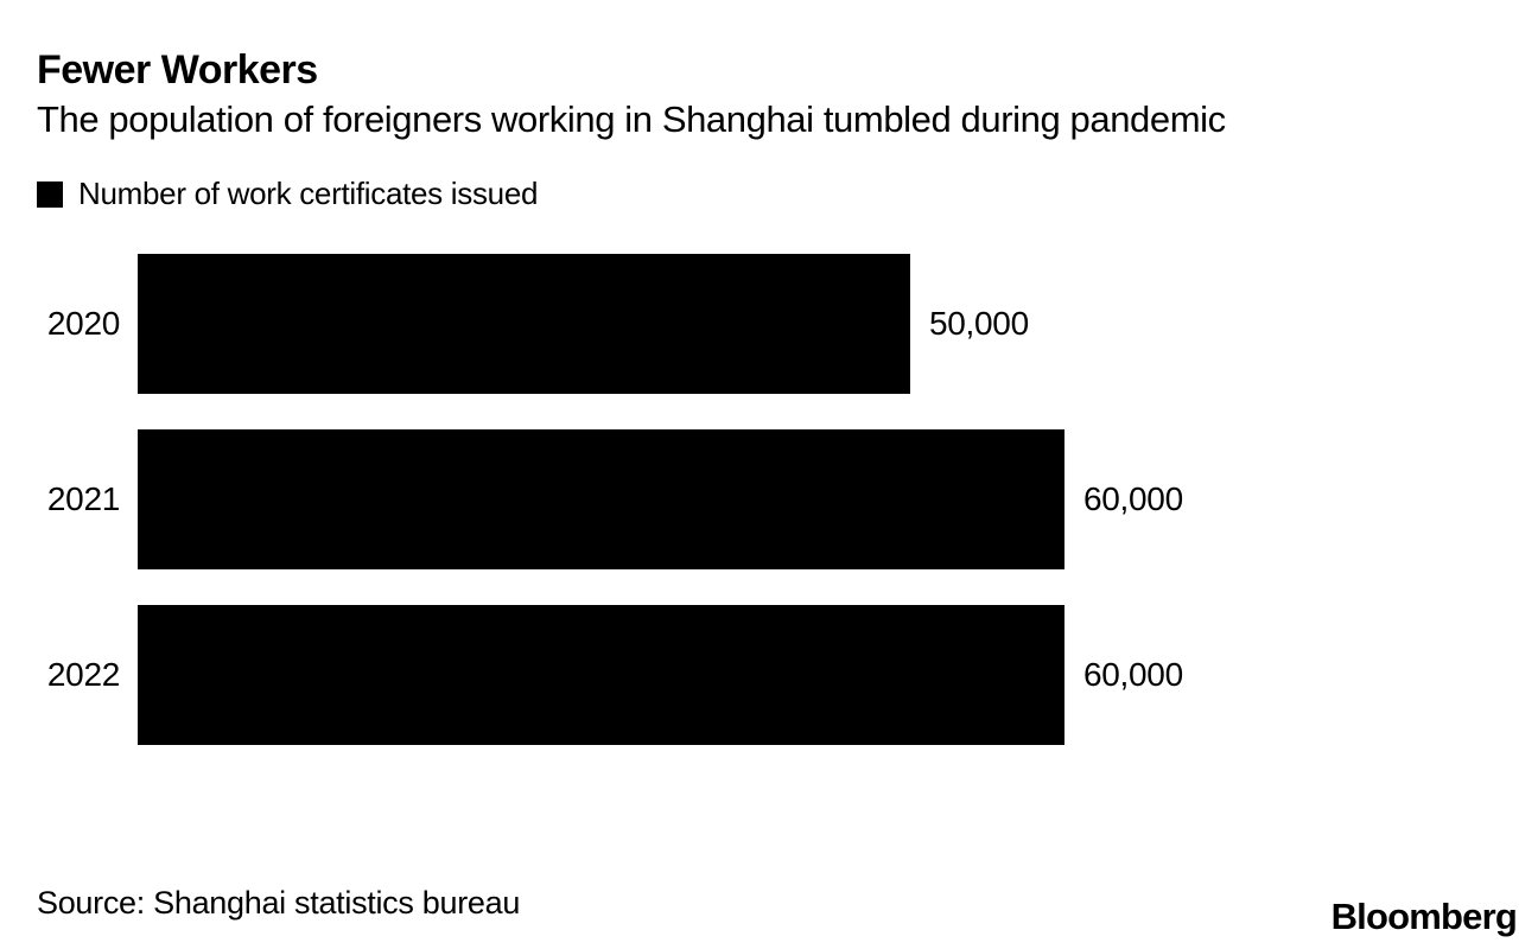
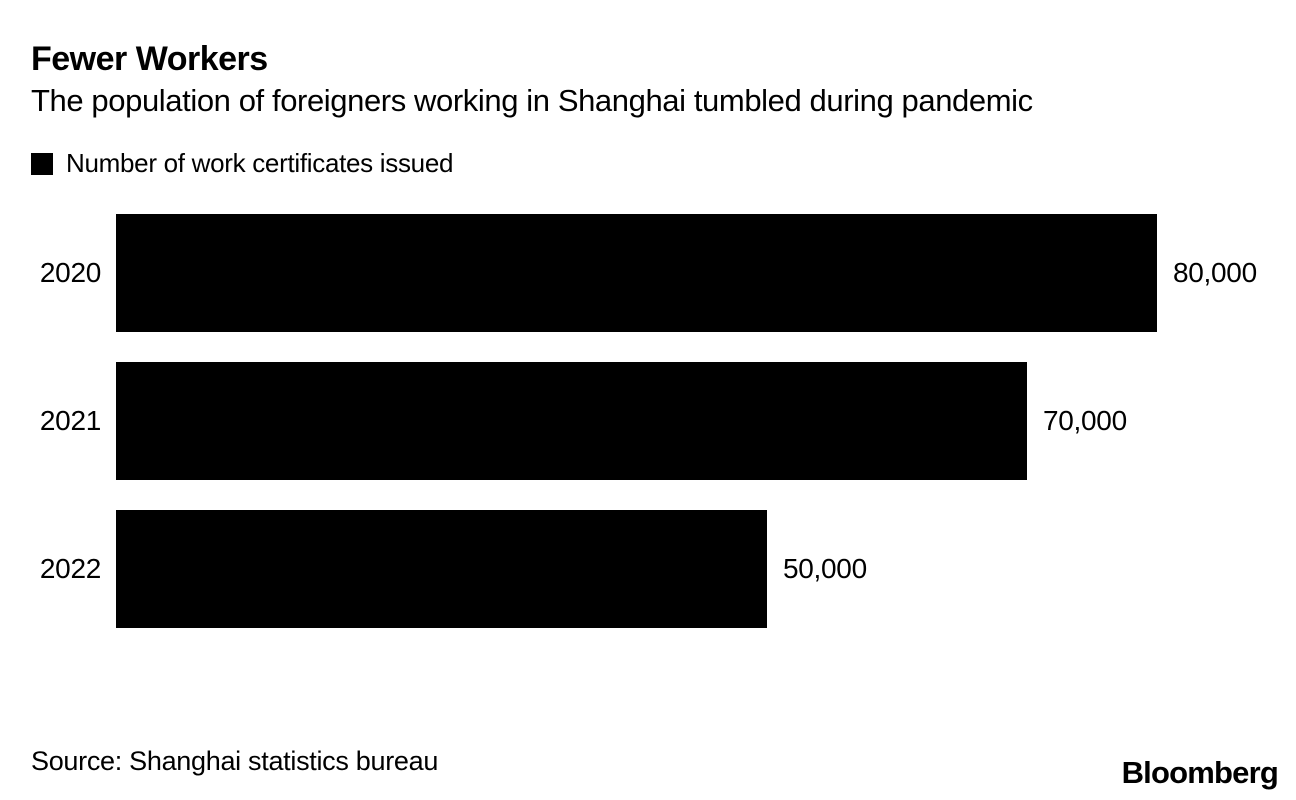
2020: 50,000 -> 80,000
2021: 60,000 -> 70,000
2022: 60,000 -> 50,000
